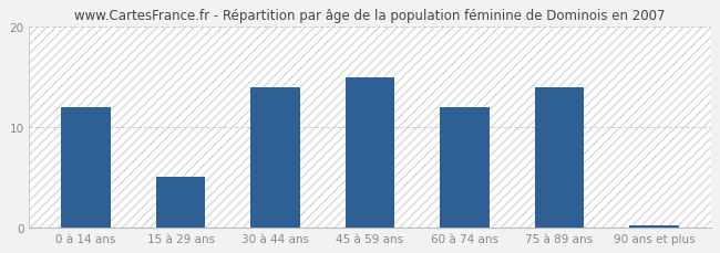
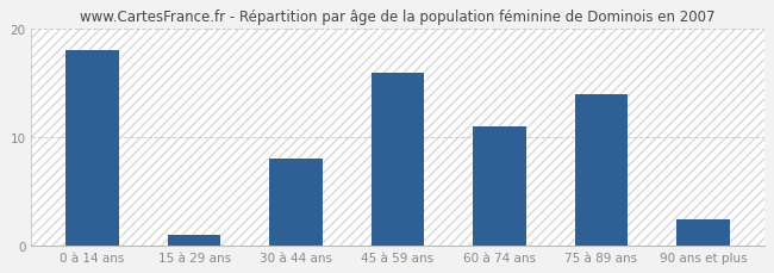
0 à 14 ans: 12.0 -> 18.0
15 à 29 ans: 5.0 -> 1.0
30 à 44 ans: 14.0 -> 8.0
45 à 59 ans: 15.0 -> 16.0
60 à 74 ans: 12.0 -> 11.0
90 ans et plus: 0.2 -> 2.4
